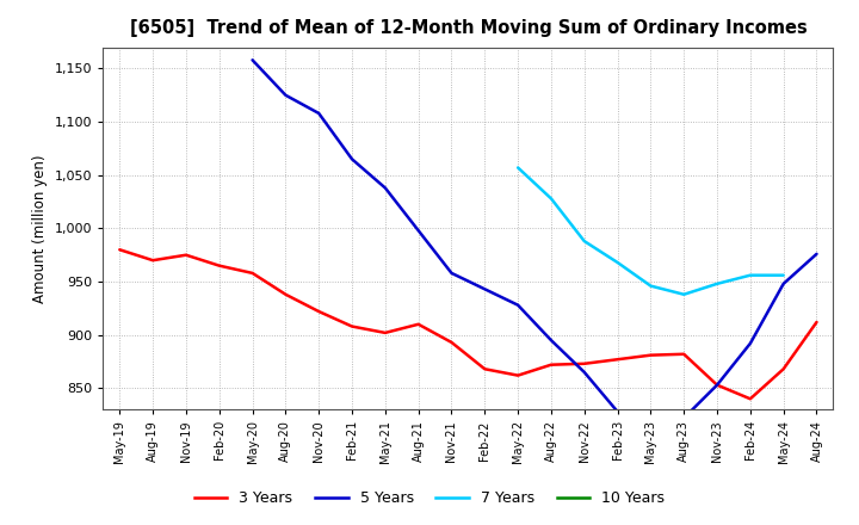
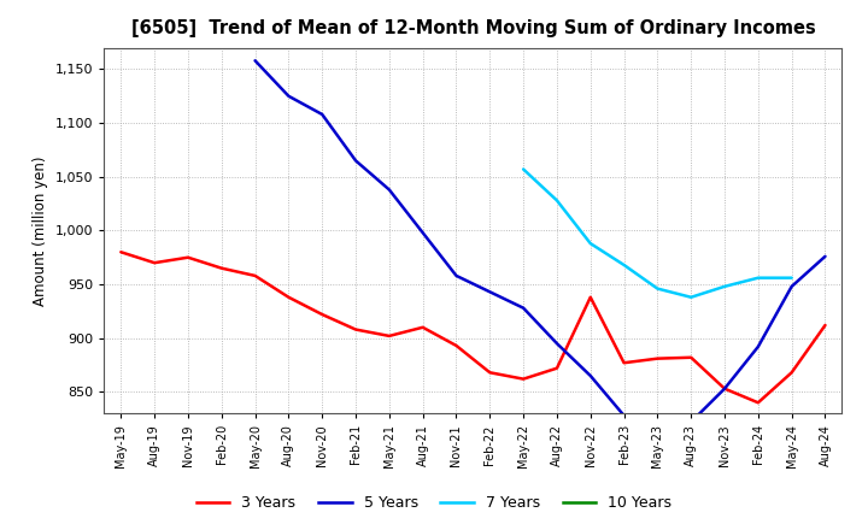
3 Years/Nov-22: 873 -> 938
